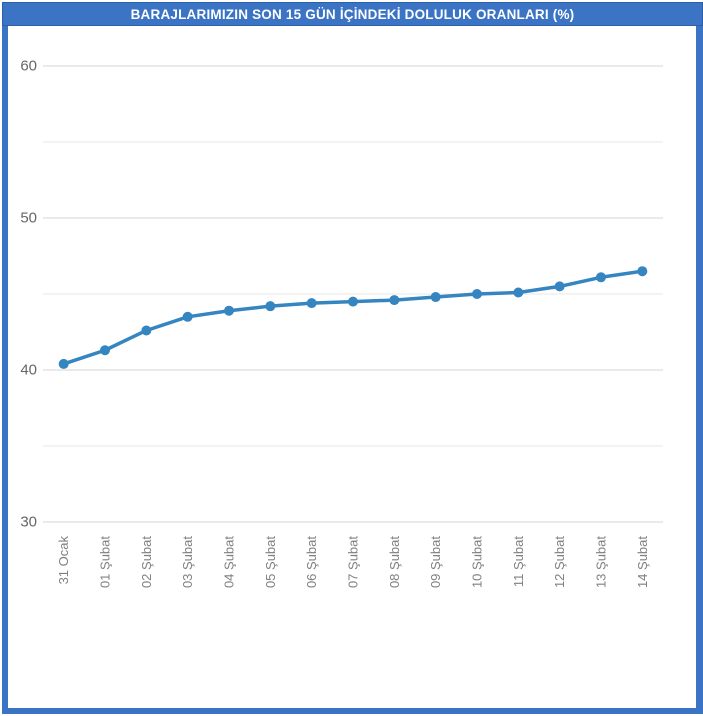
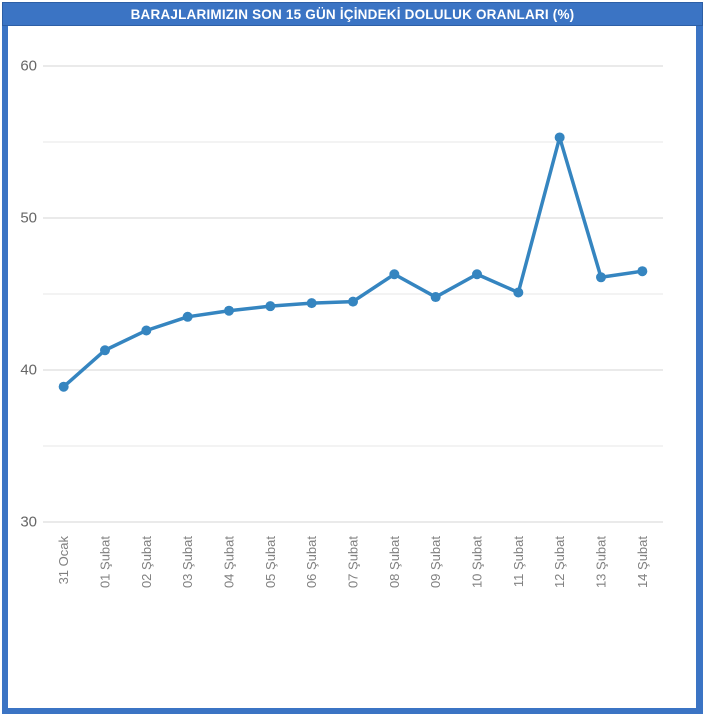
31 Ocak: 40.4 -> 38.9
08 Şubat: 44.6 -> 46.3
10 Şubat: 45.0 -> 46.3
12 Şubat: 45.5 -> 55.3
